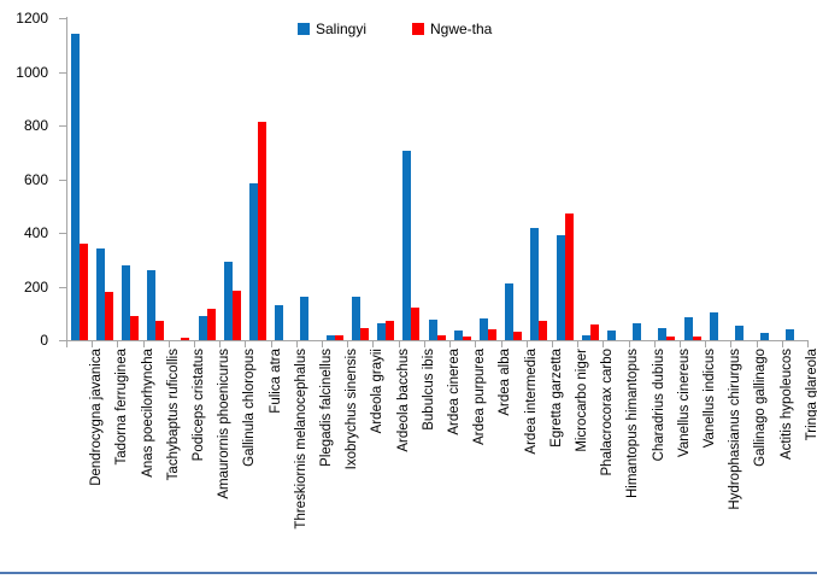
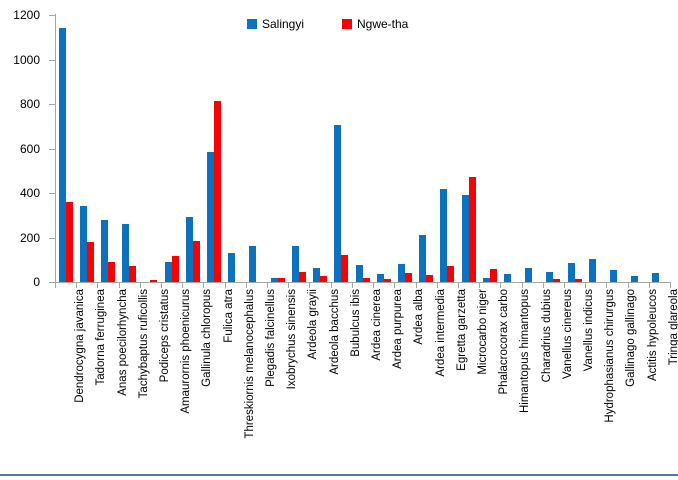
Ngwe-tha/Ardeola bacchus: 70 -> 20
